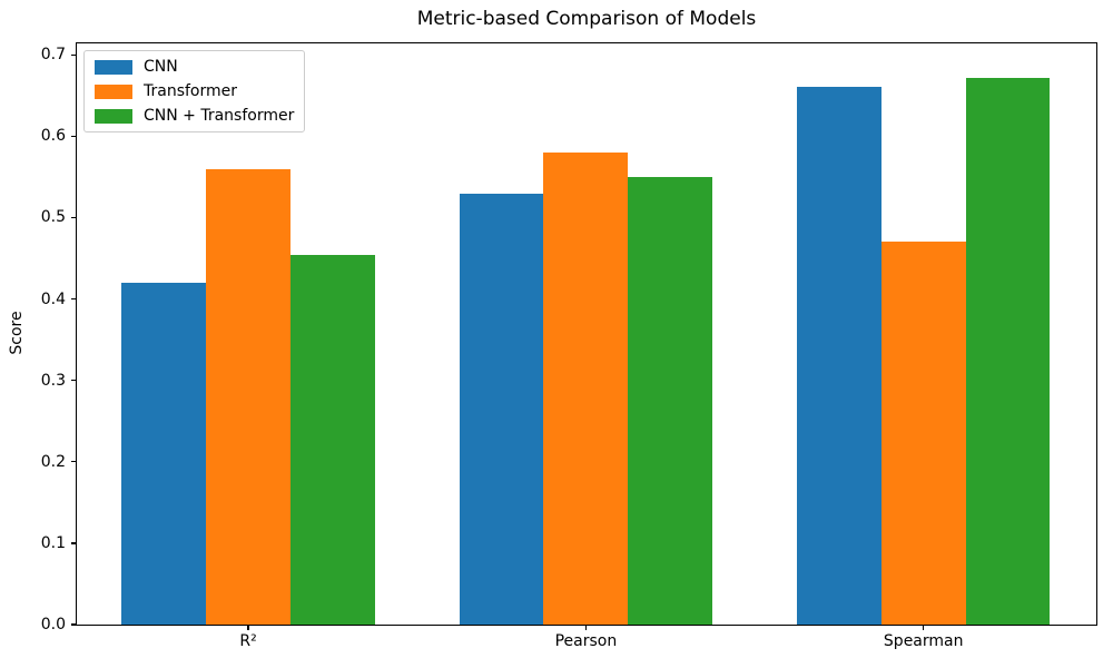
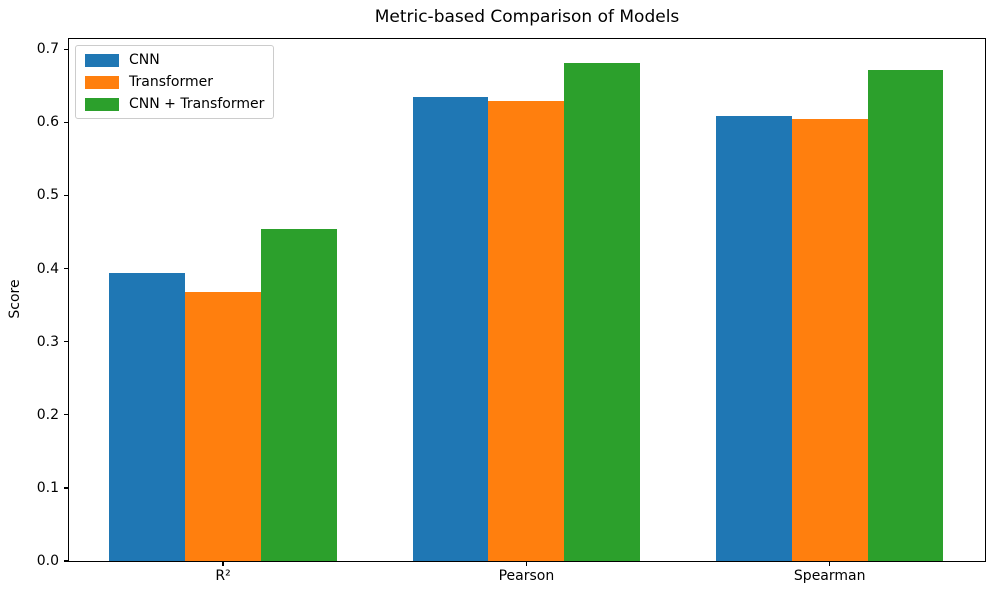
CNN/R²: 0.42 -> 0.39
Transformer/R²: 0.56 -> 0.37
CNN/Pearson: 0.53 -> 0.64
Transformer/Pearson: 0.58 -> 0.63
CNN + Transformer/Pearson: 0.55 -> 0.68
CNN/Spearman: 0.66 -> 0.61
Transformer/Spearman: 0.47 -> 0.60
